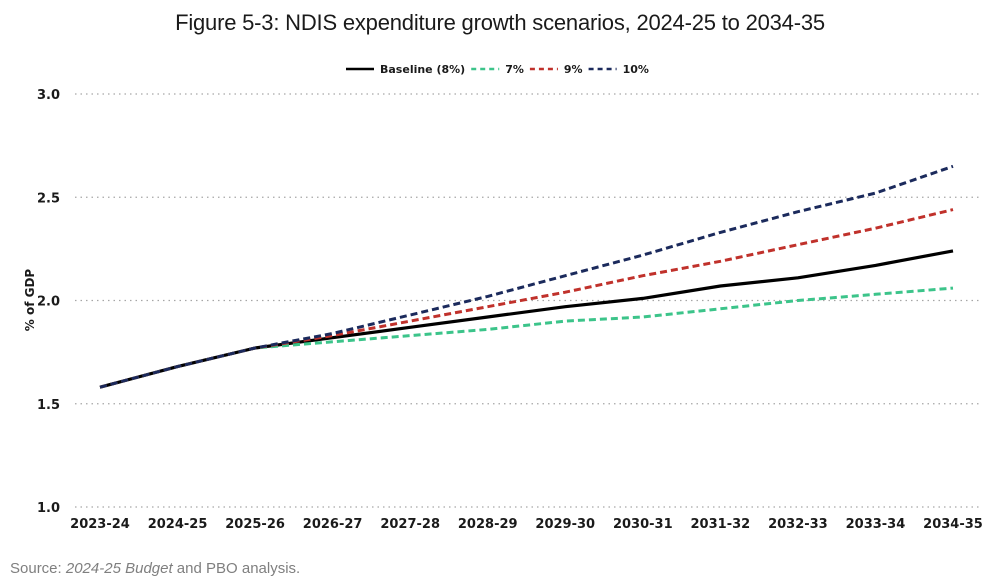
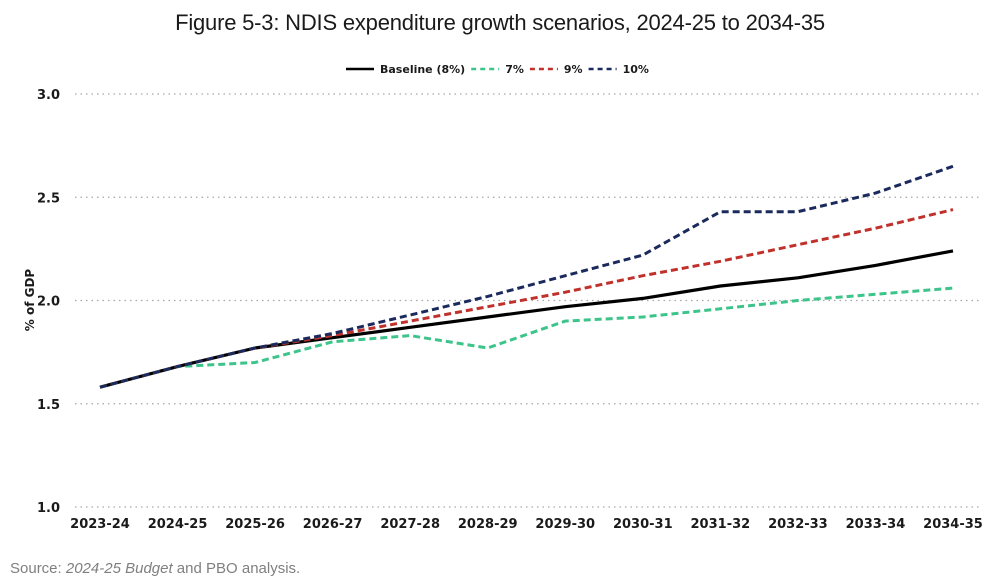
7%/2025-26: 1.77 -> 1.70
7%/2028-29: 1.86 -> 1.77
10%/2031-32: 2.33 -> 2.43
